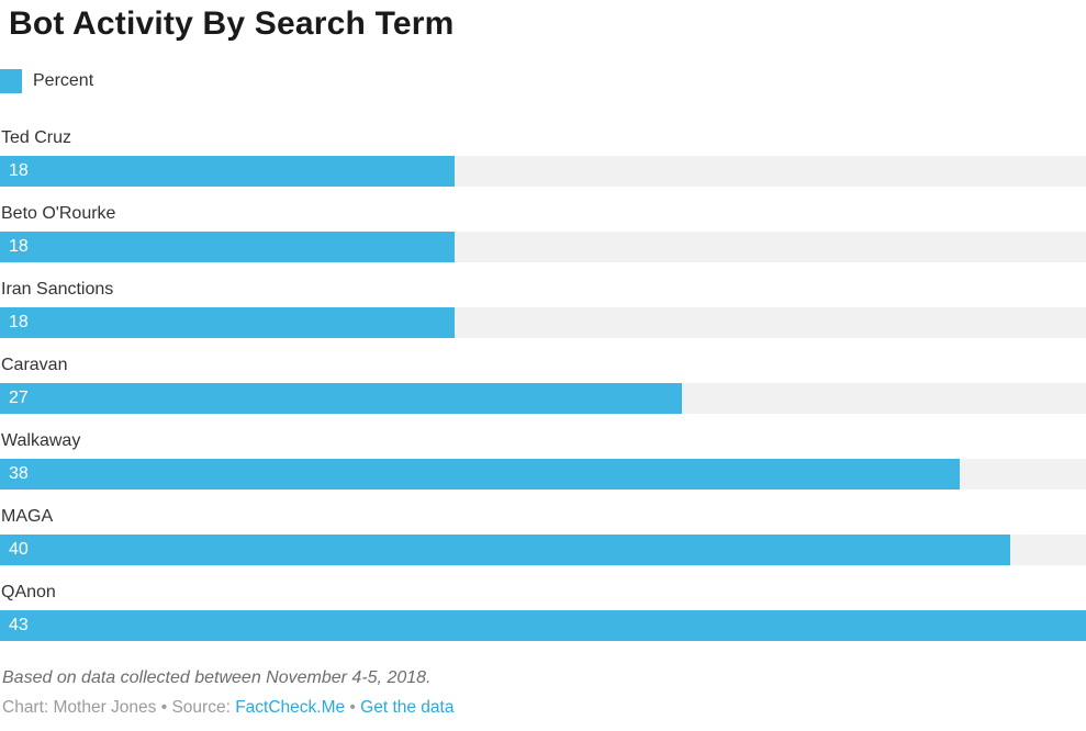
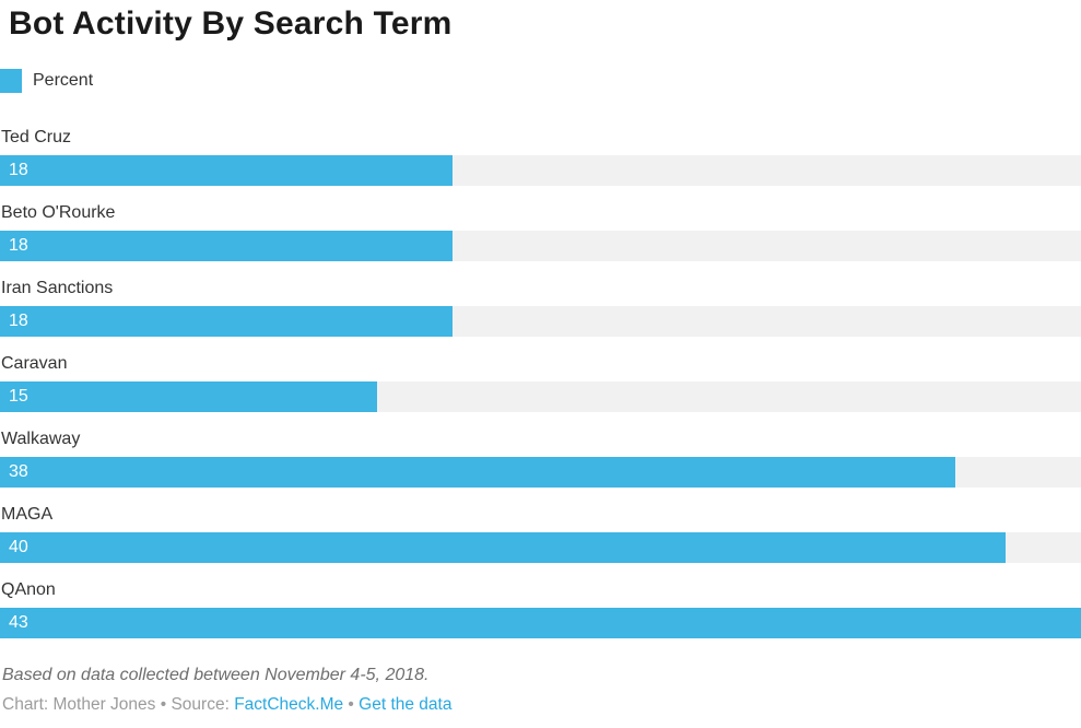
Caravan: 27 -> 15
